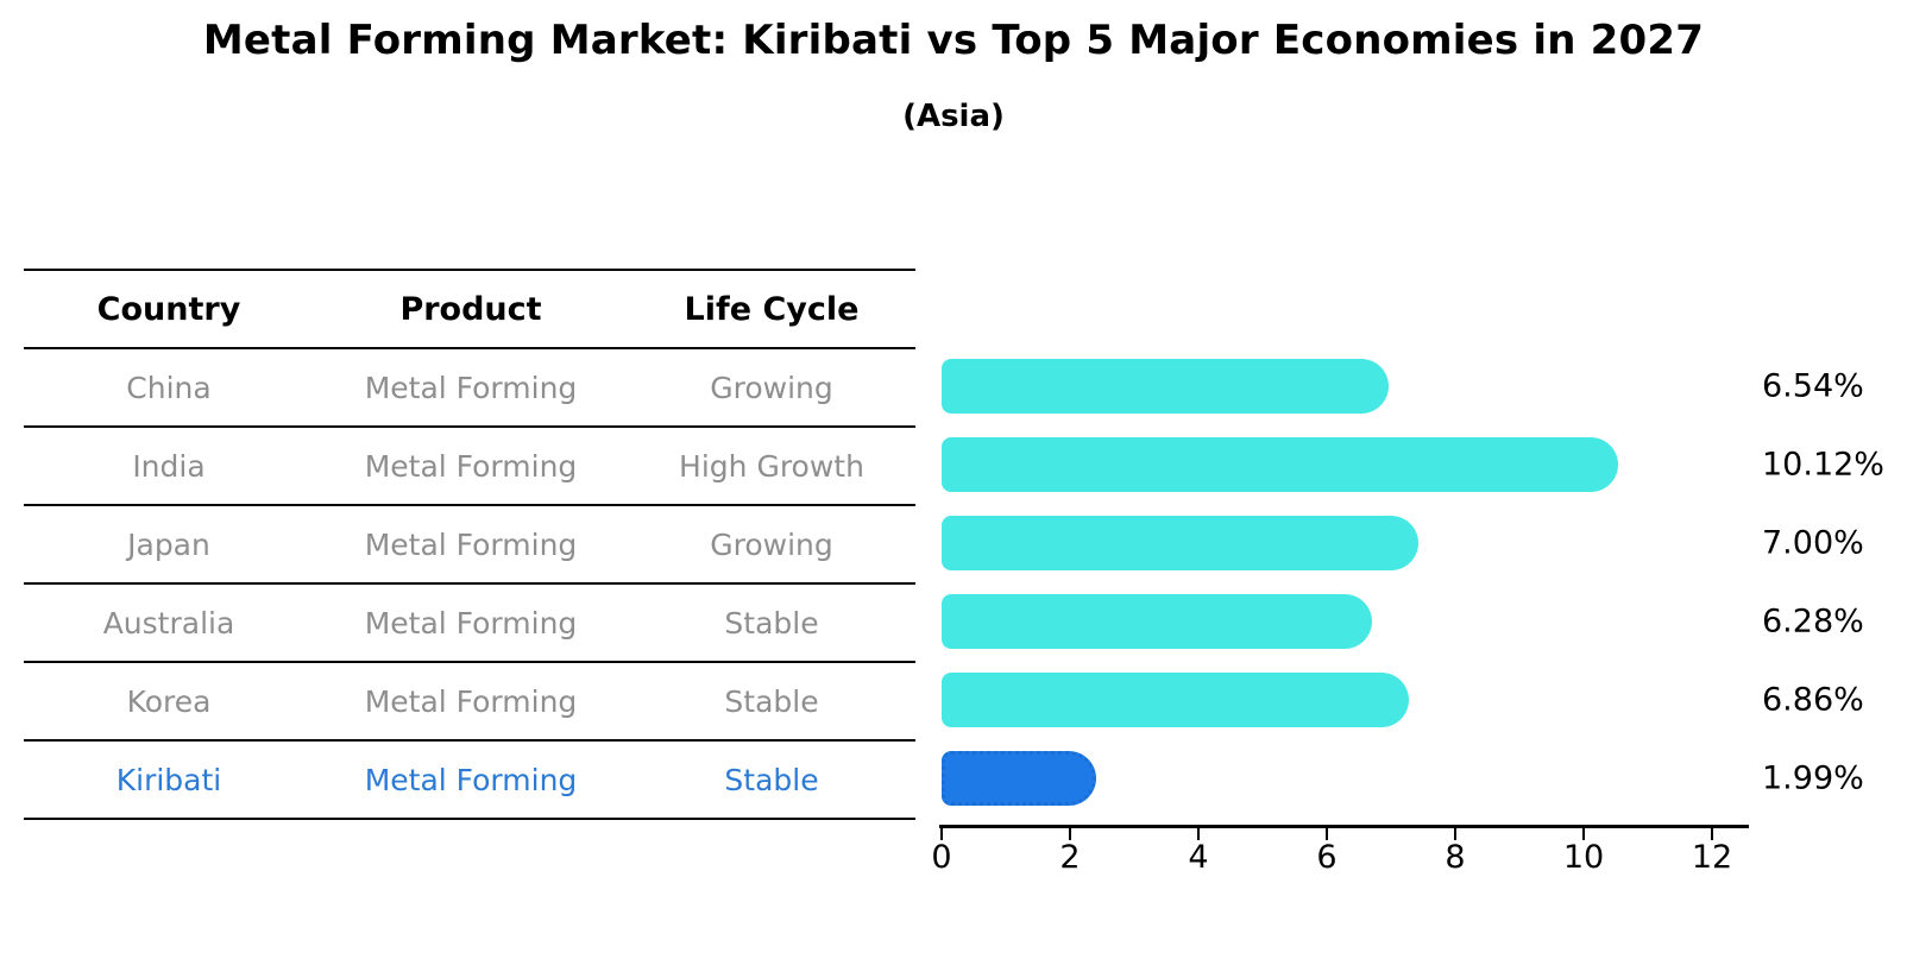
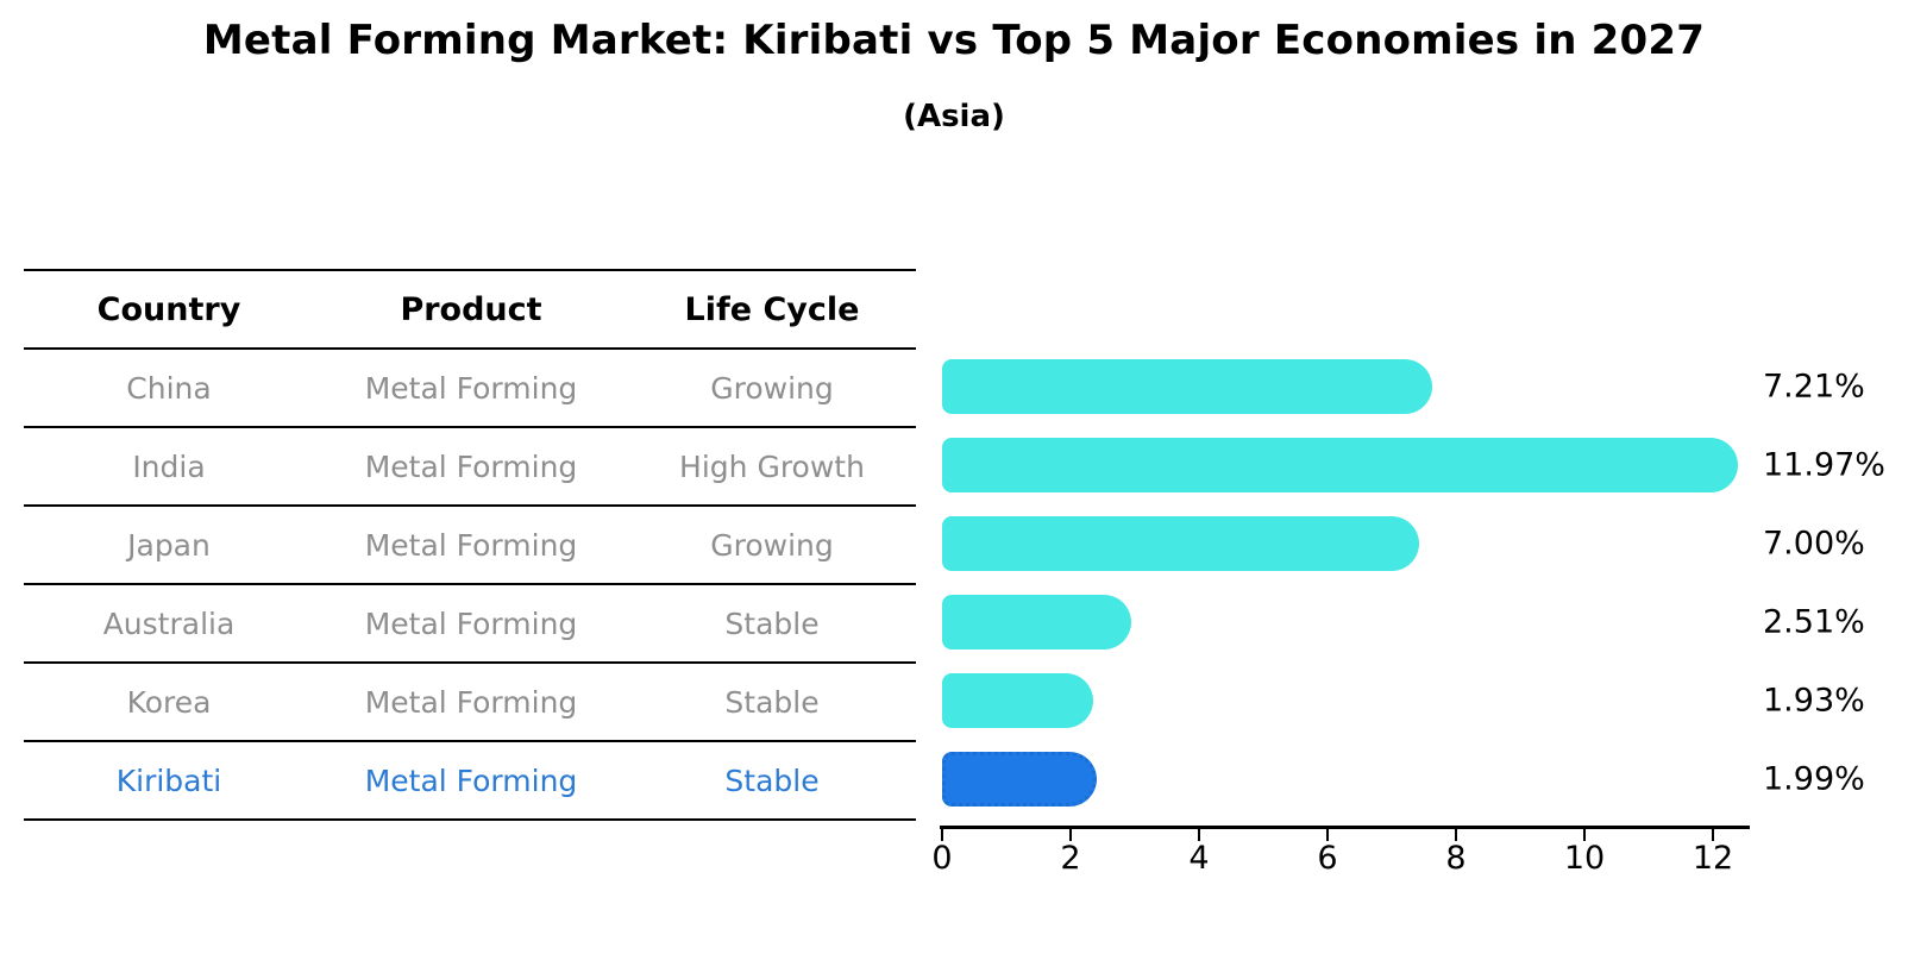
China: 6.54% -> 7.21%
India: 10.12% -> 11.97%
Australia: 6.28% -> 2.51%
Korea: 6.86% -> 1.93%
